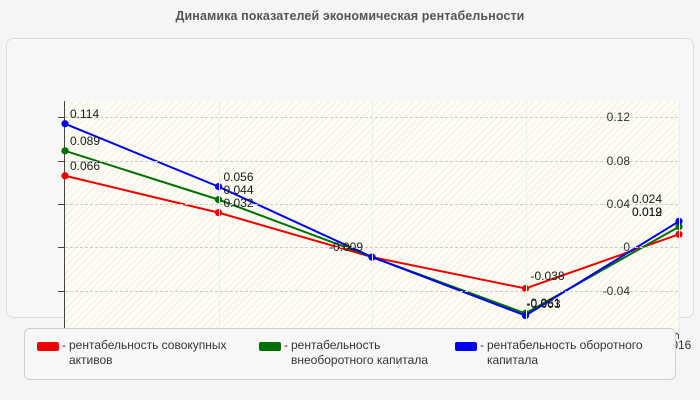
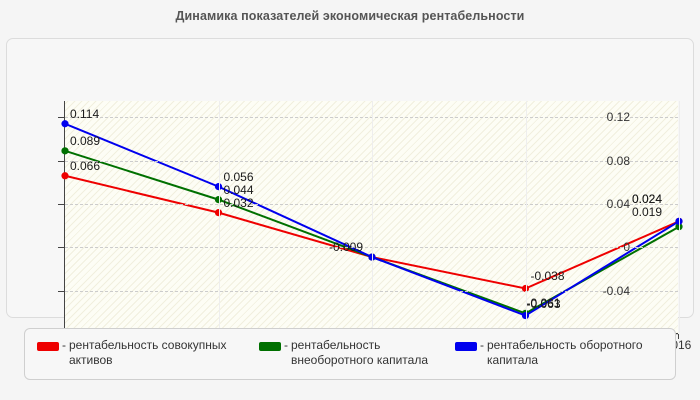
рентабельность совокупных активов/2016: 0.012 -> 0.024
